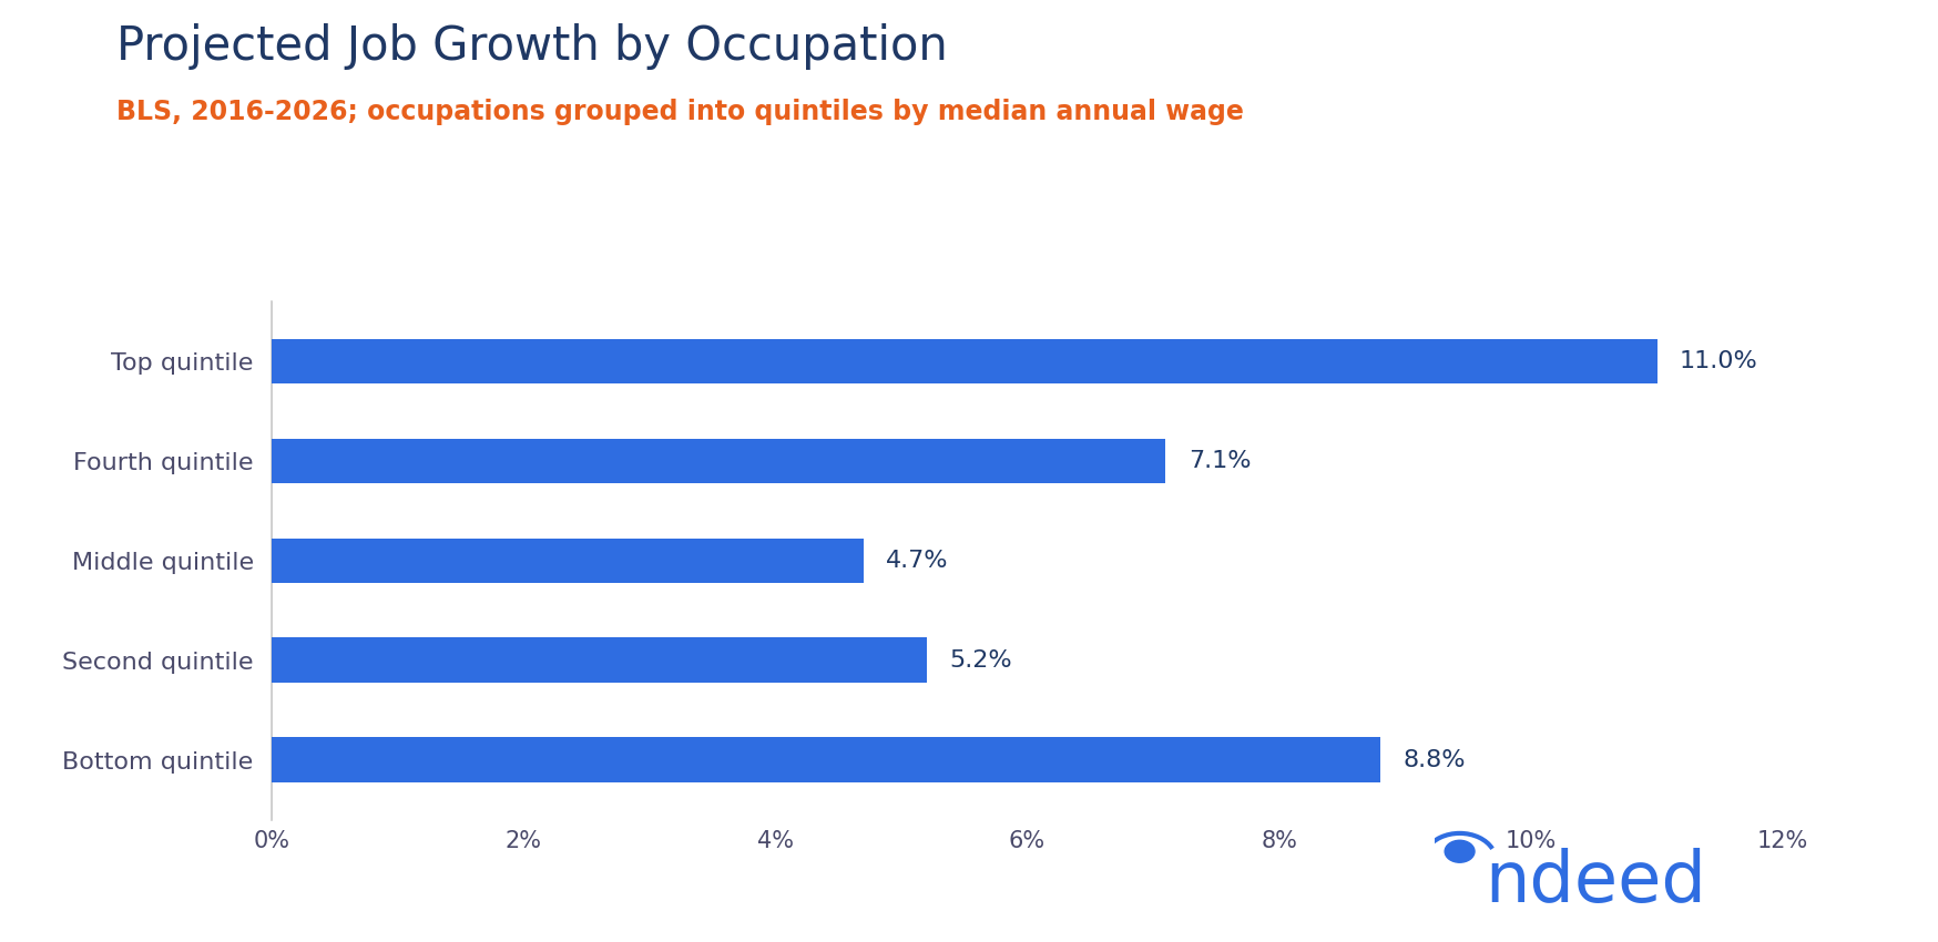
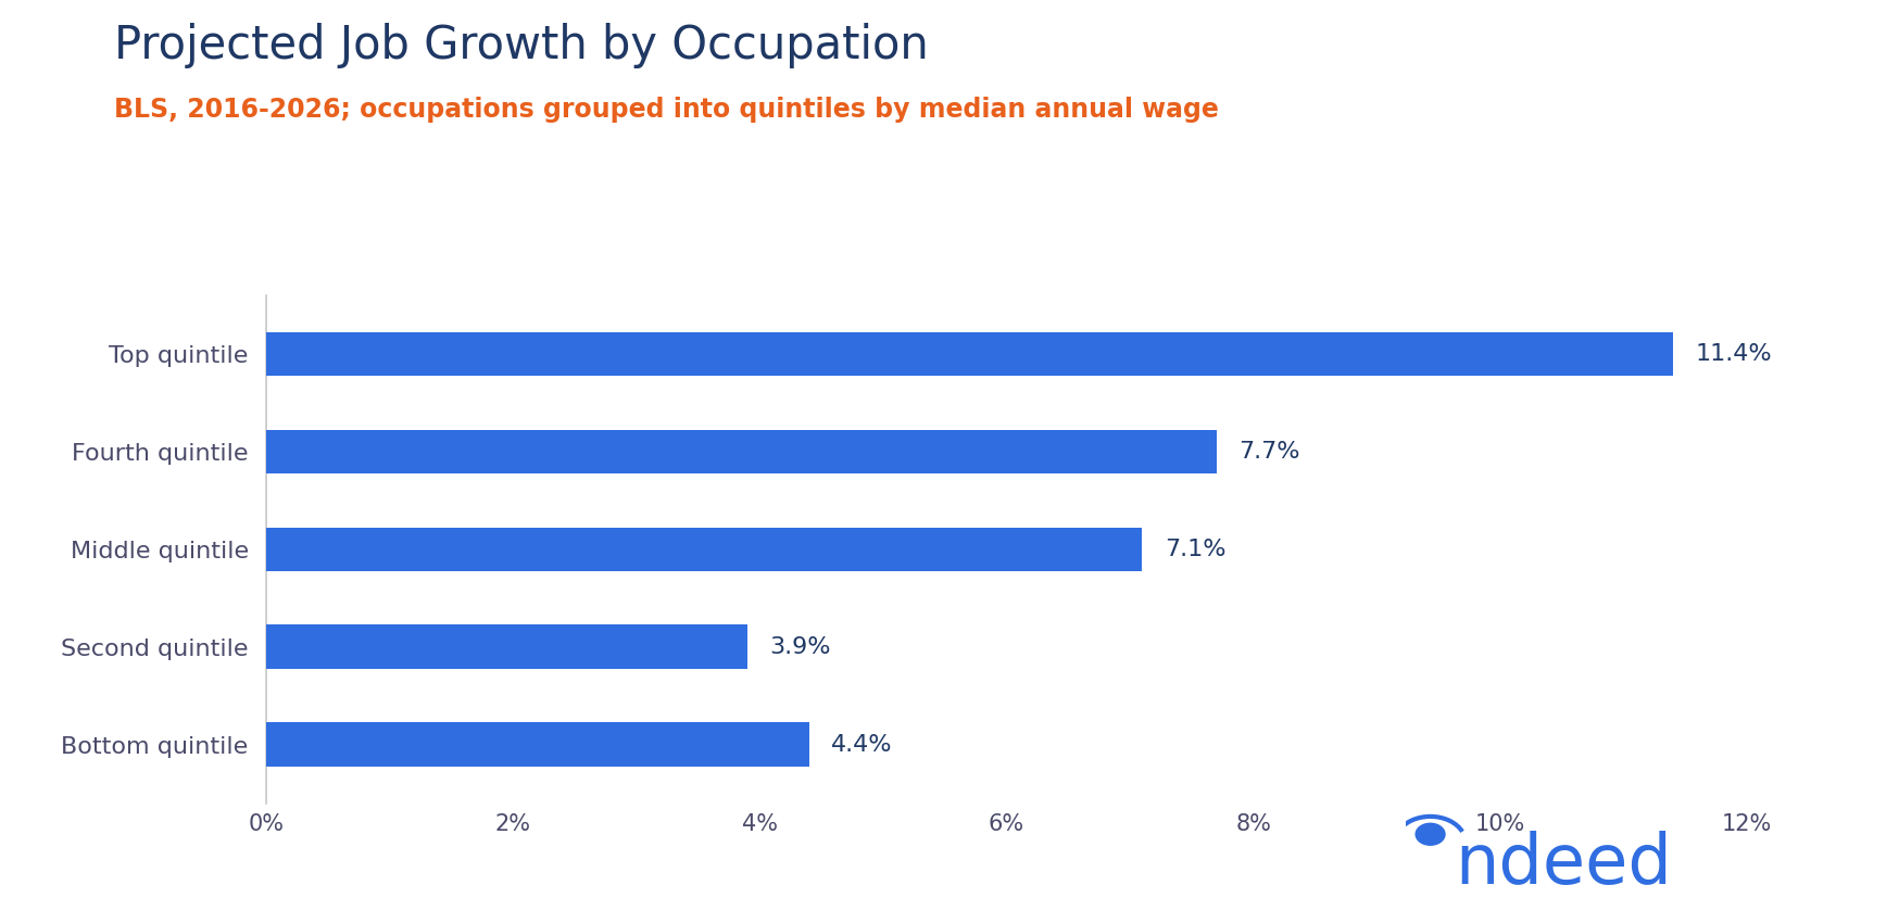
Top quintile: 11.0% -> 11.4%
Fourth quintile: 7.1% -> 7.7%
Middle quintile: 4.7% -> 7.1%
Second quintile: 5.2% -> 3.9%
Bottom quintile: 8.8% -> 4.4%
